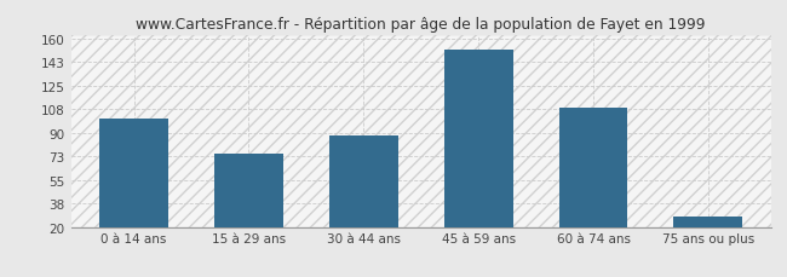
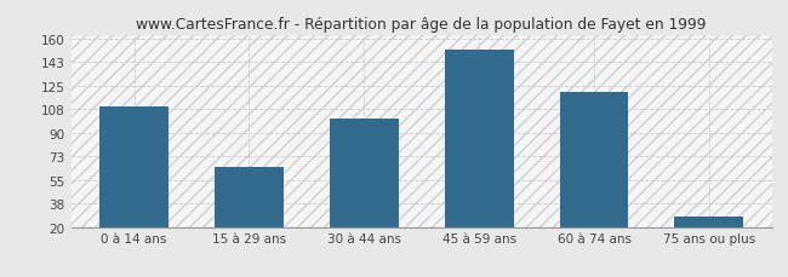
0 à 14 ans: 101 -> 110
15 à 29 ans: 75 -> 65
30 à 44 ans: 88 -> 101
60 à 74 ans: 109 -> 121
